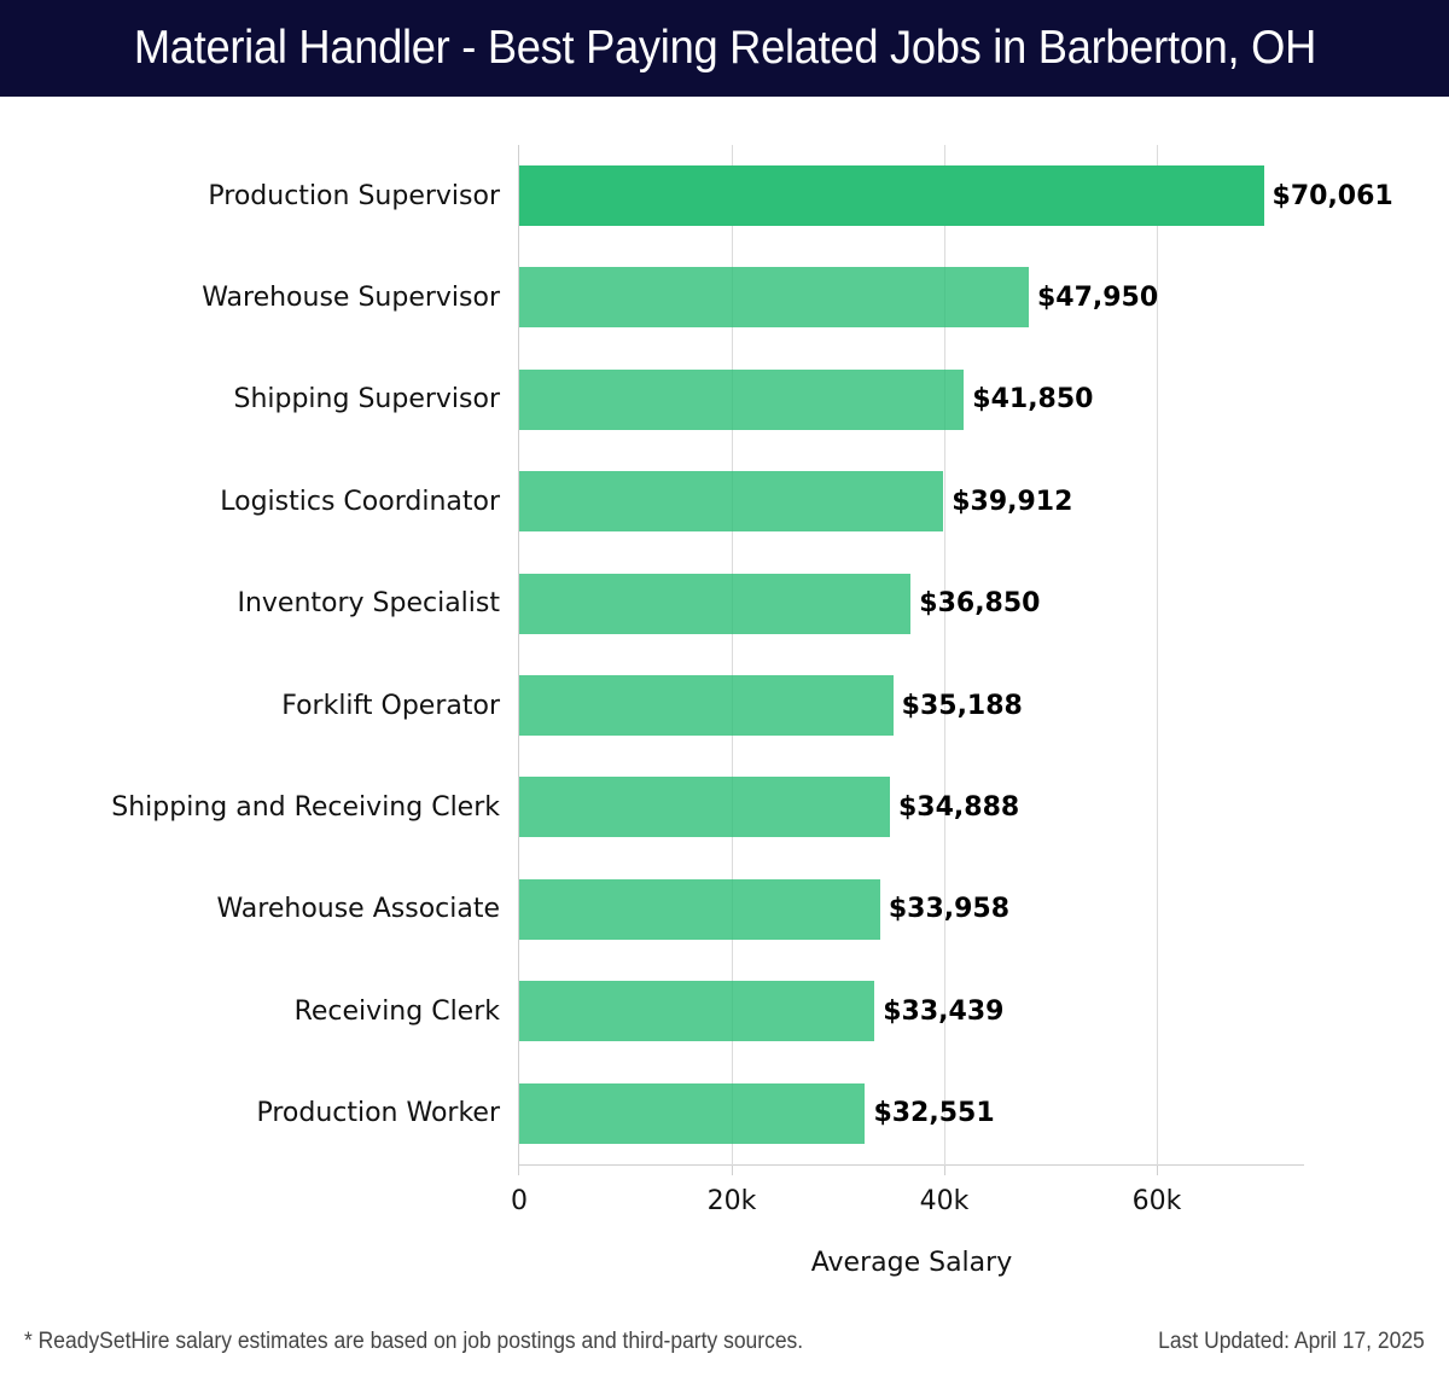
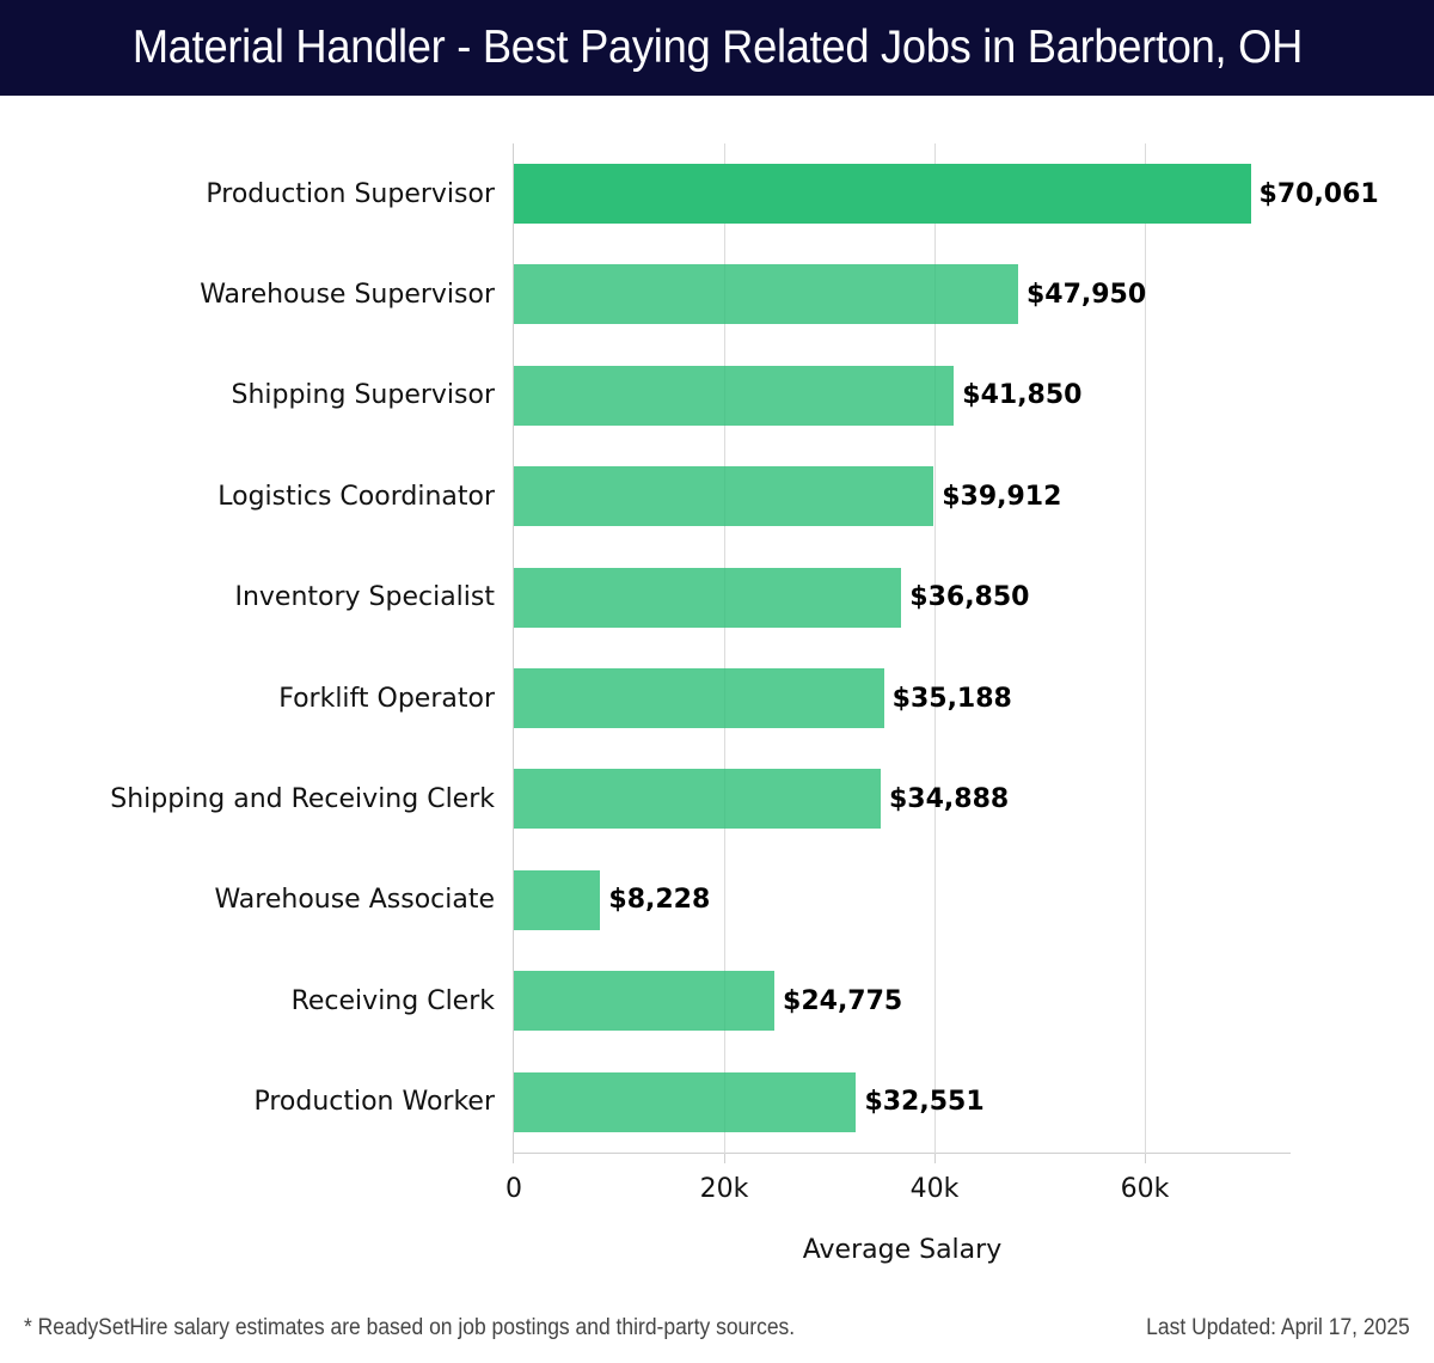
Warehouse Associate: $33,958 -> $8,228
Receiving Clerk: $33,439 -> $24,775
